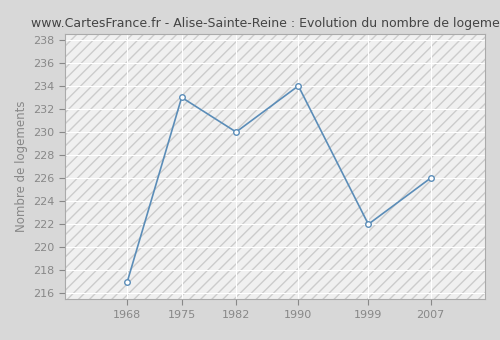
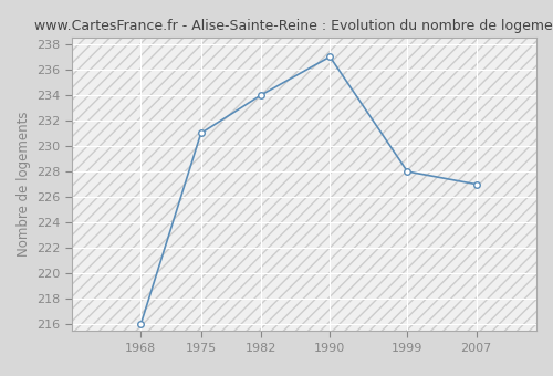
1968: 217 -> 216
1975: 233 -> 231
1982: 230 -> 234
1990: 234 -> 237
1999: 222 -> 228
2007: 226 -> 227
